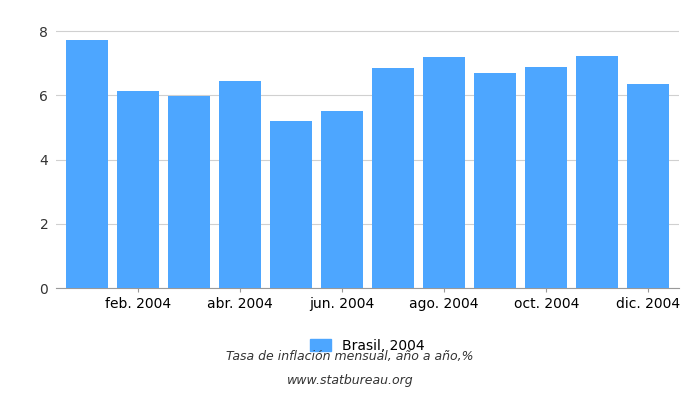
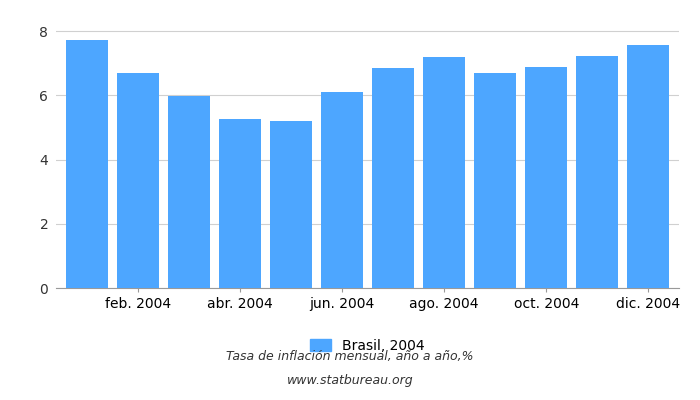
feb. 2004: 6.15 -> 6.70
abr. 2004: 6.45 -> 5.28
jun. 2004: 5.50 -> 6.10
dic. 2004: 6.35 -> 7.57
